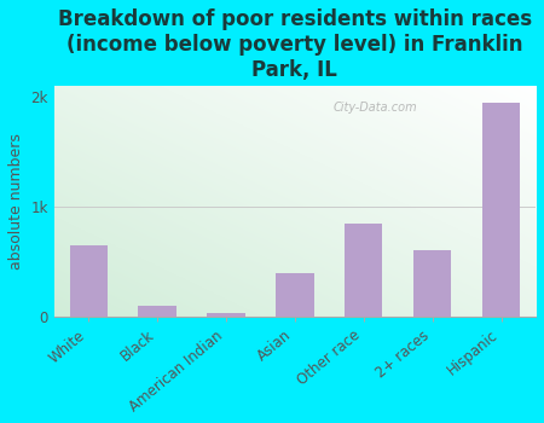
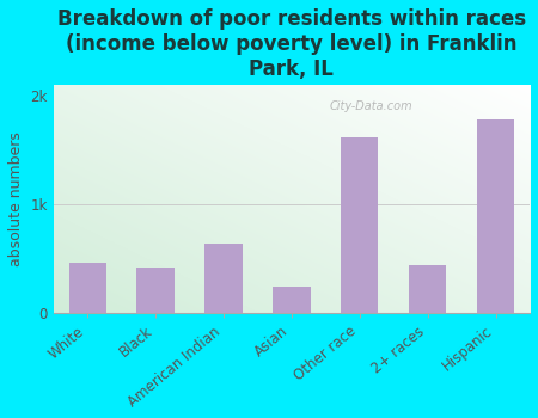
White: 0.65k -> 0.46k
Black: 0.10k -> 0.42k
American Indian: 0.03k -> 0.64k
Asian: 0.40k -> 0.24k
Other race: 0.85k -> 1.62k
2+ races: 0.60k -> 0.44k
Hispanic: 1.95k -> 1.78k
